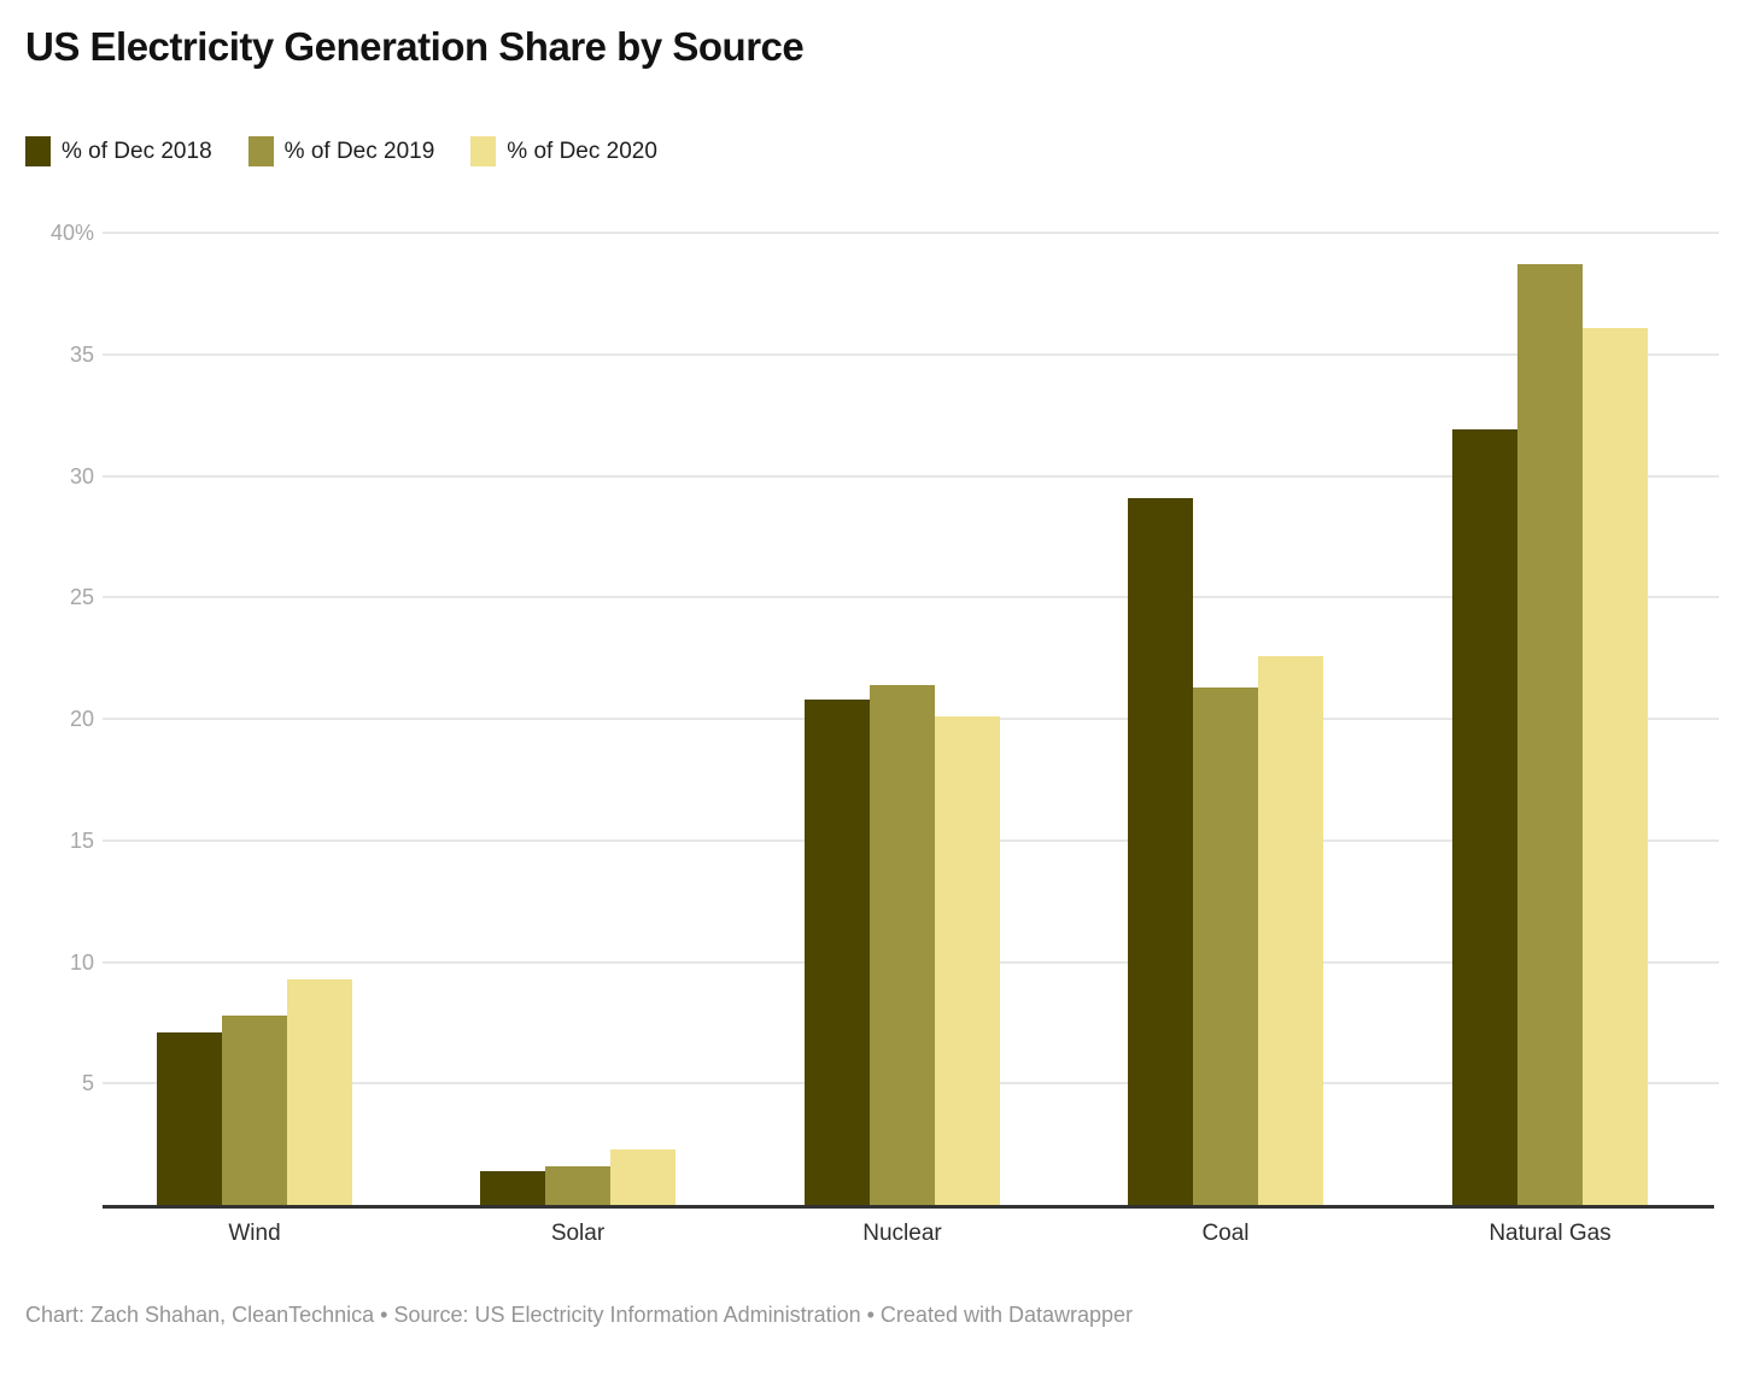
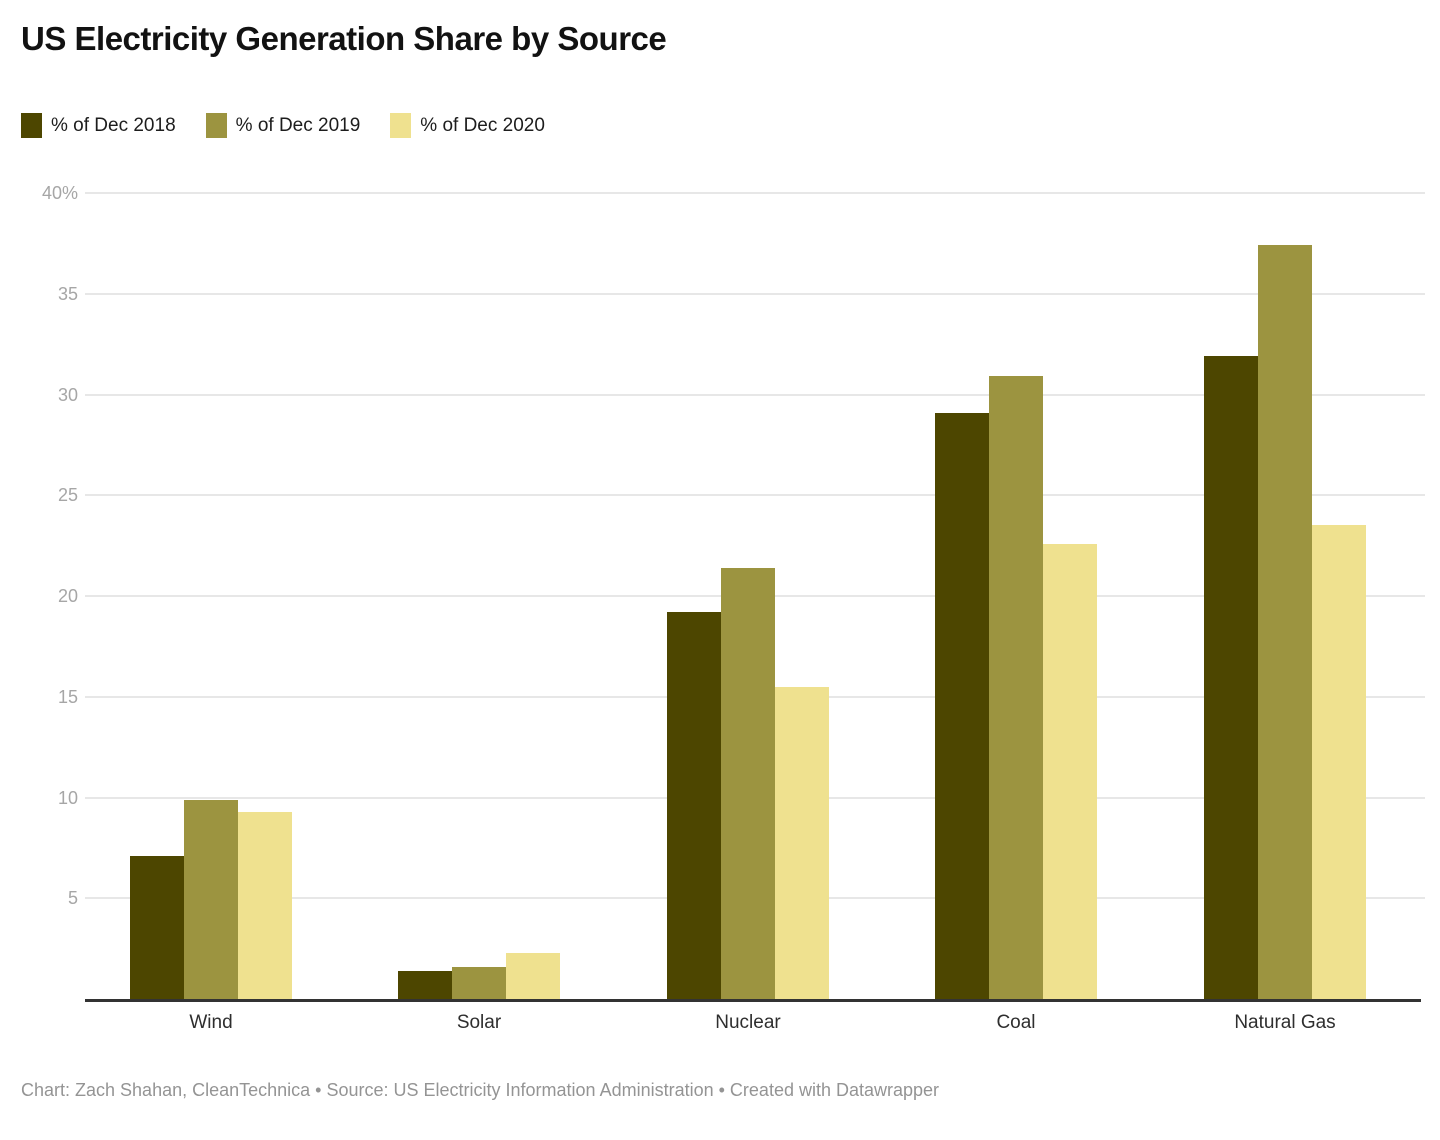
% of Dec 2019/Wind: 7.8% -> 9.9%
% of Dec 2018/Nuclear: 20.8% -> 19.2%
% of Dec 2020/Nuclear: 20.1% -> 15.5%
% of Dec 2019/Coal: 21.3% -> 30.9%
% of Dec 2019/Natural Gas: 38.7% -> 37.4%
% of Dec 2020/Natural Gas: 36.1% -> 23.5%
